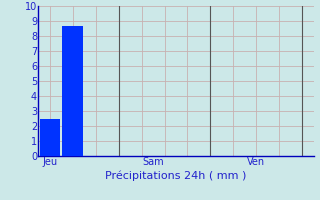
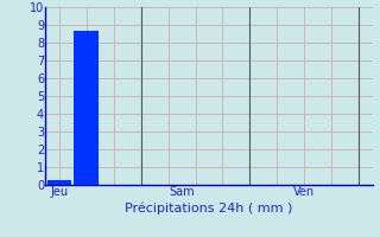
Jeu: 2.5 -> 0.2
